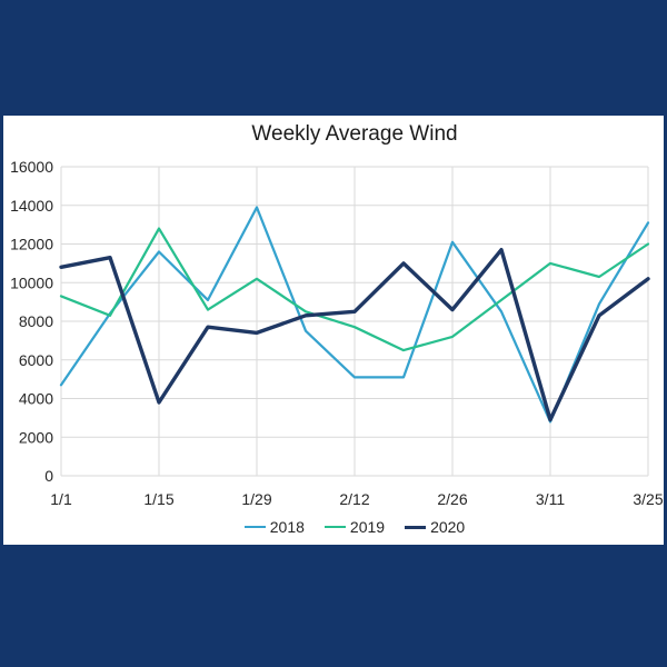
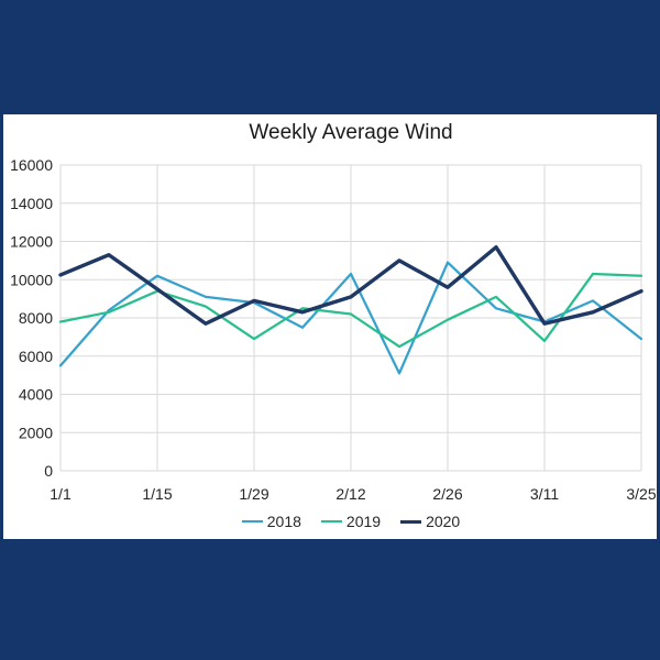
2018/1/1: 4700 -> 5500
2019/1/1: 9300 -> 7800
2020/1/1: 10800 -> 10200
2018/1/15: 11600 -> 10200
2019/1/15: 12800 -> 9400
2020/1/15: 3800 -> 9500
2018/1/29: 13900 -> 8800
2019/1/29: 10200 -> 6900
2020/1/29: 7400 -> 8900
2018/2/12: 5100 -> 10300
2019/2/12: 7700 -> 8200
2020/2/12: 8500 -> 9100
2018/2/26: 12100 -> 10900
2019/2/26: 7200 -> 7900
2020/2/26: 8600 -> 9600
2018/3/11: 2800 -> 7800
2019/3/11: 11000 -> 6800
2020/3/11: 2900 -> 7700
2018/3/25: 13100 -> 6900
2019/3/25: 12000 -> 10200
2020/3/25: 10200 -> 9400
